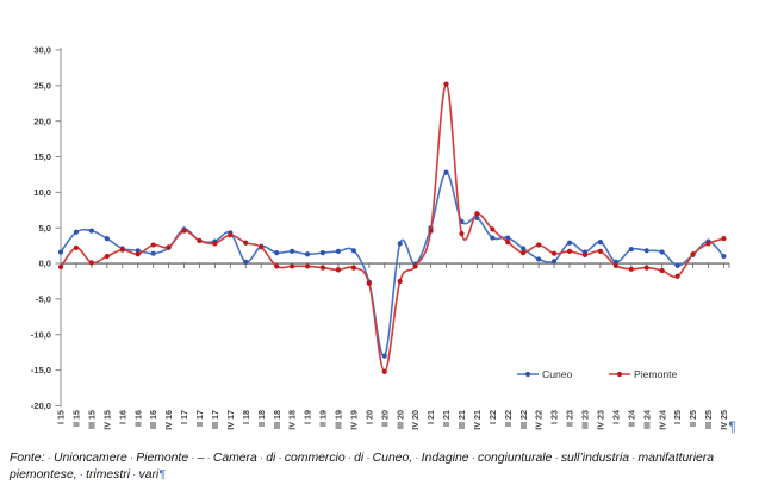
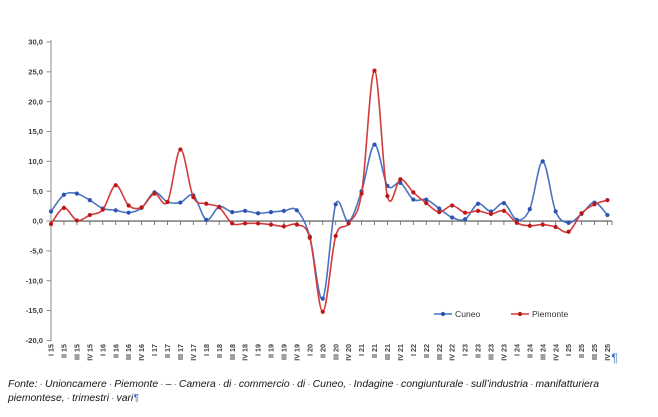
Piemonte/II 16: 1 -> 6
Piemonte/III 17: 3 -> 12
Cuneo/III 24: 2 -> 10
